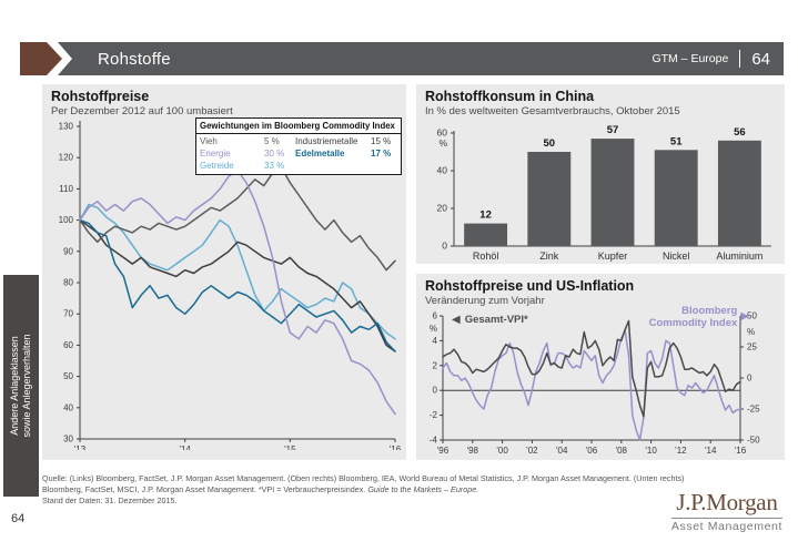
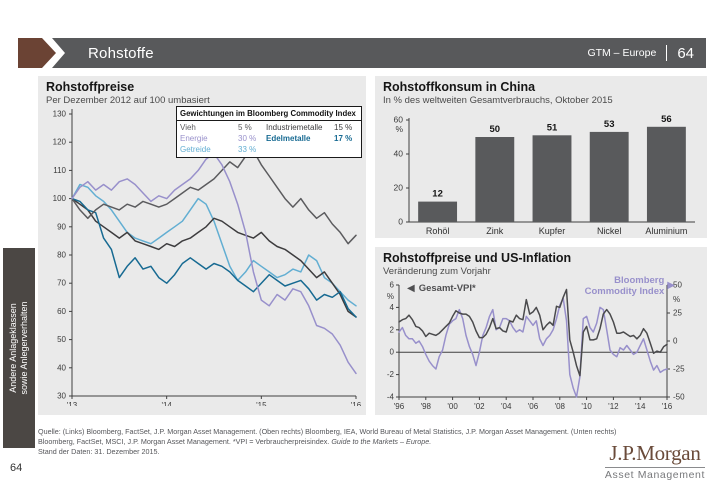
Rohstoffkonsum in China/Kupfer: 57 -> 51
Rohstoffkonsum in China/Nickel: 51 -> 53
